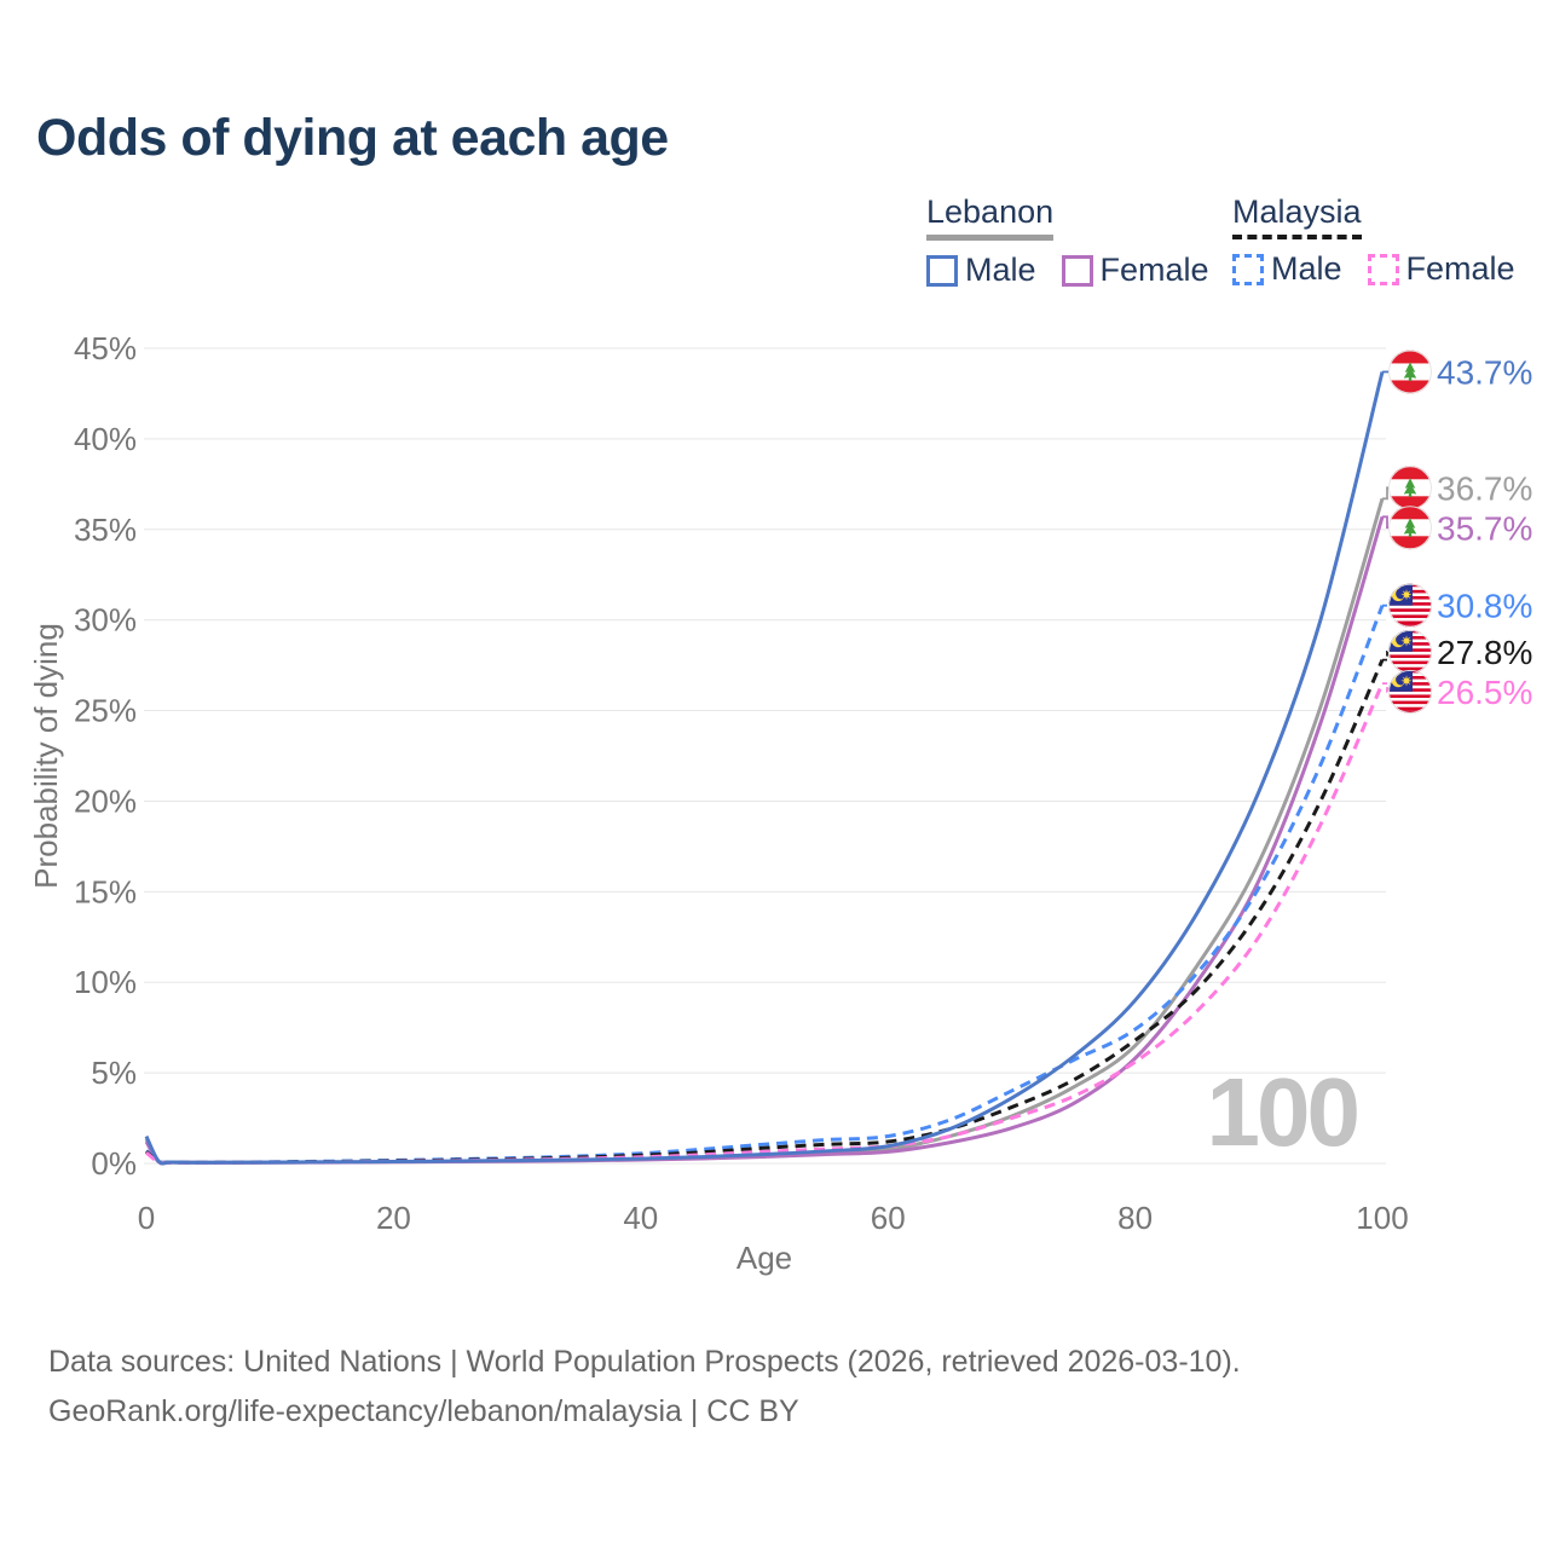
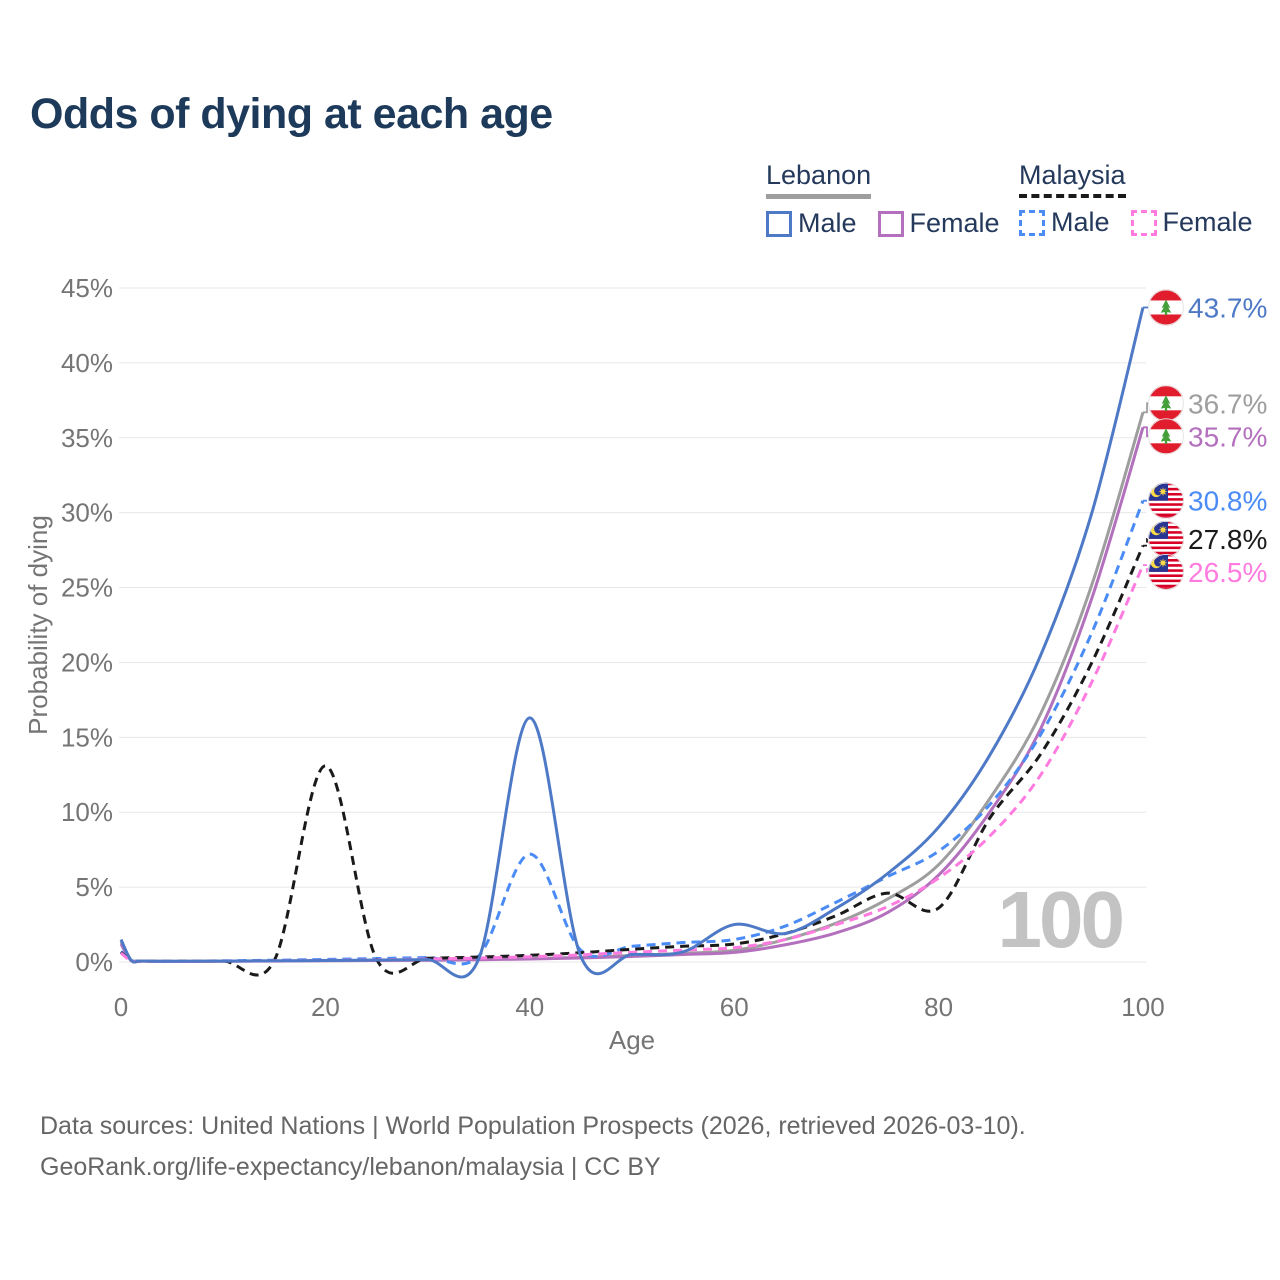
Malaysia/20: 0.1% -> 13.1%
Lebanon Male/40: 0.3% -> 16.3%
Malaysia Male/40: 0.6% -> 7.2%
Lebanon Male/60: 0.9% -> 2.5%
Malaysia/80: 6.8% -> 3.6%
